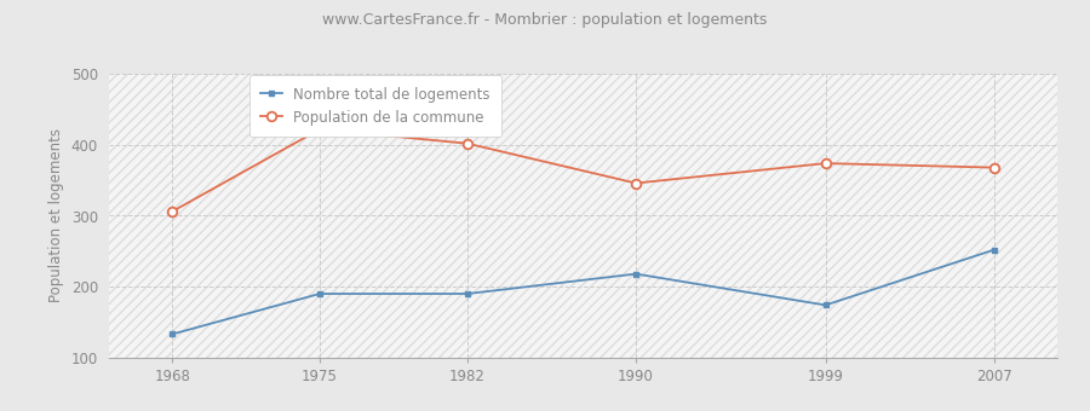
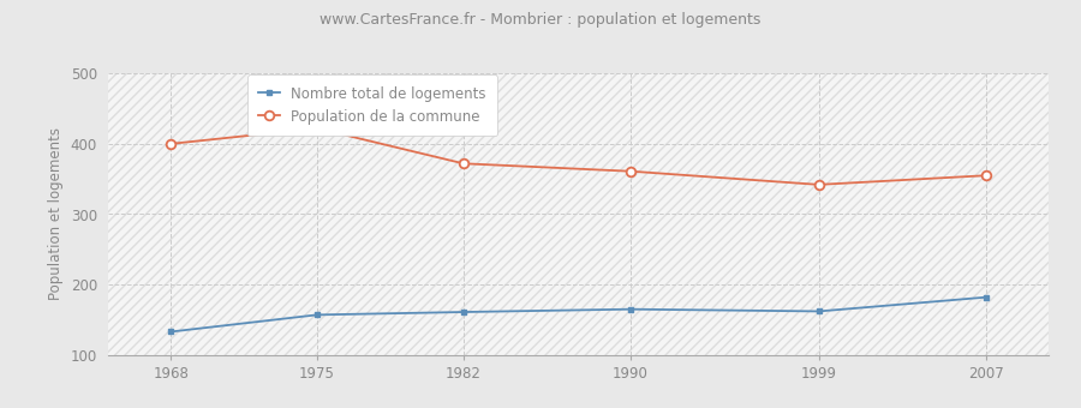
Population de la commune/1968: 306 -> 400
Nombre total de logements/1975: 190 -> 157
Nombre total de logements/1982: 190 -> 161
Population de la commune/1982: 402 -> 372
Nombre total de logements/1990: 218 -> 165
Population de la commune/1990: 346 -> 361
Nombre total de logements/1999: 174 -> 162
Population de la commune/1999: 374 -> 342
Nombre total de logements/2007: 252 -> 182
Population de la commune/2007: 368 -> 355
